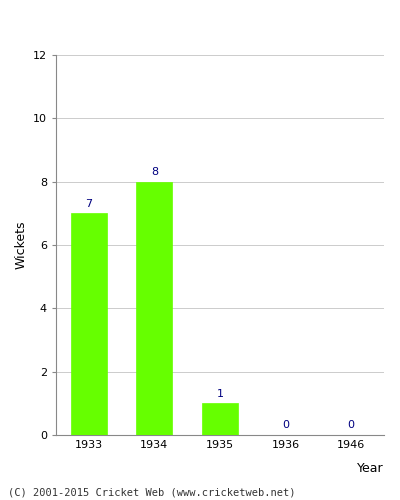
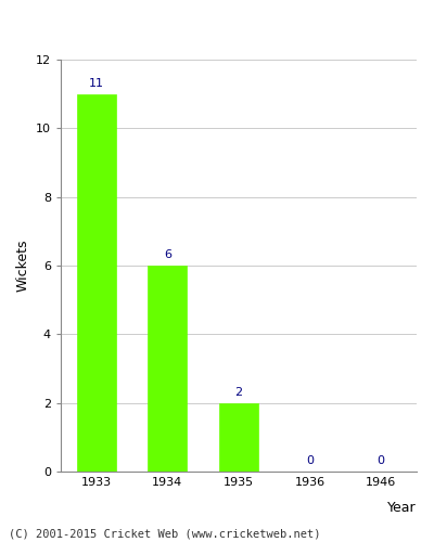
1933: 7 -> 11
1934: 8 -> 6
1935: 1 -> 2
